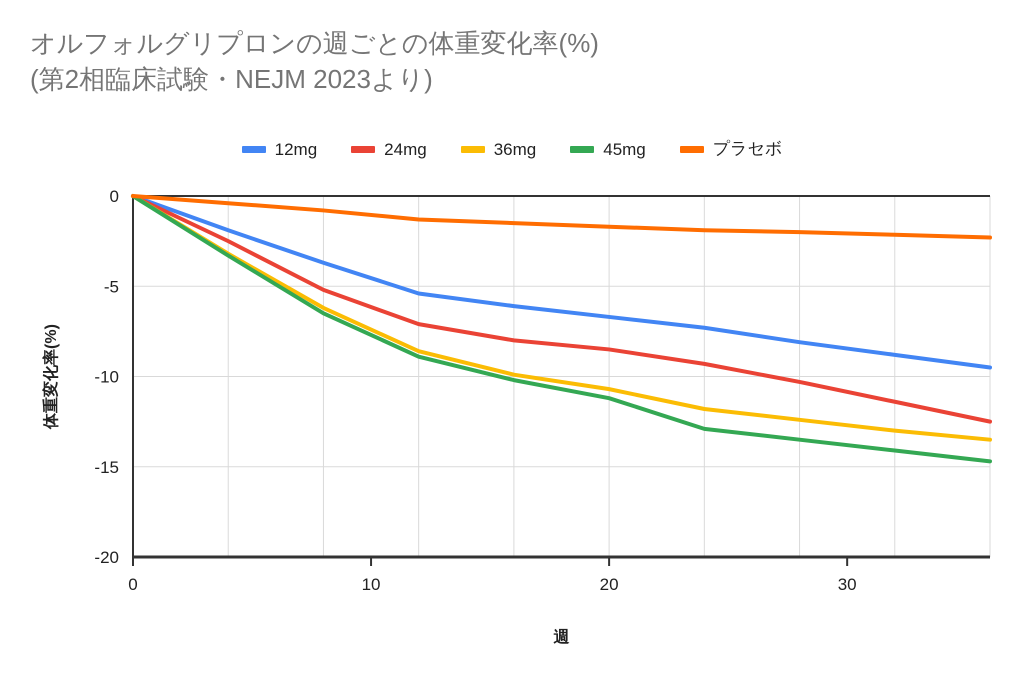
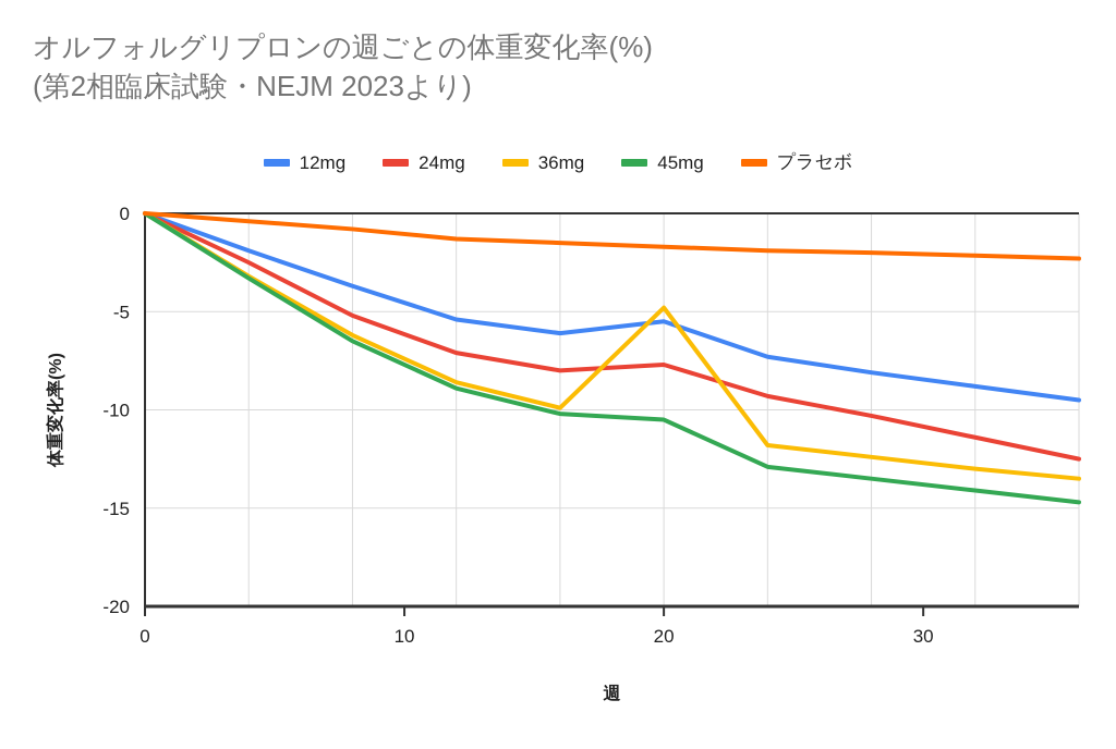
12mg/20: -6.7 -> -5.5
24mg/20: -8.5 -> -7.7
36mg/20: -10.7 -> -4.8
45mg/20: -11.2 -> -10.5
